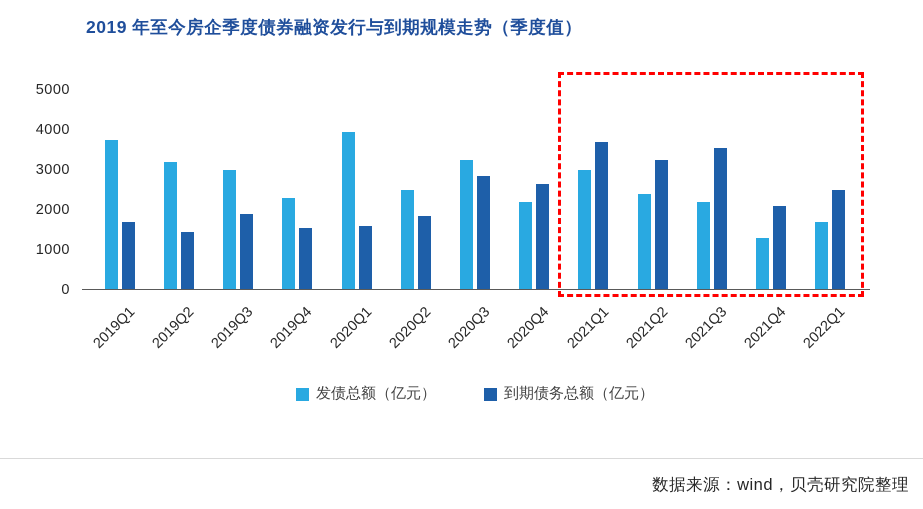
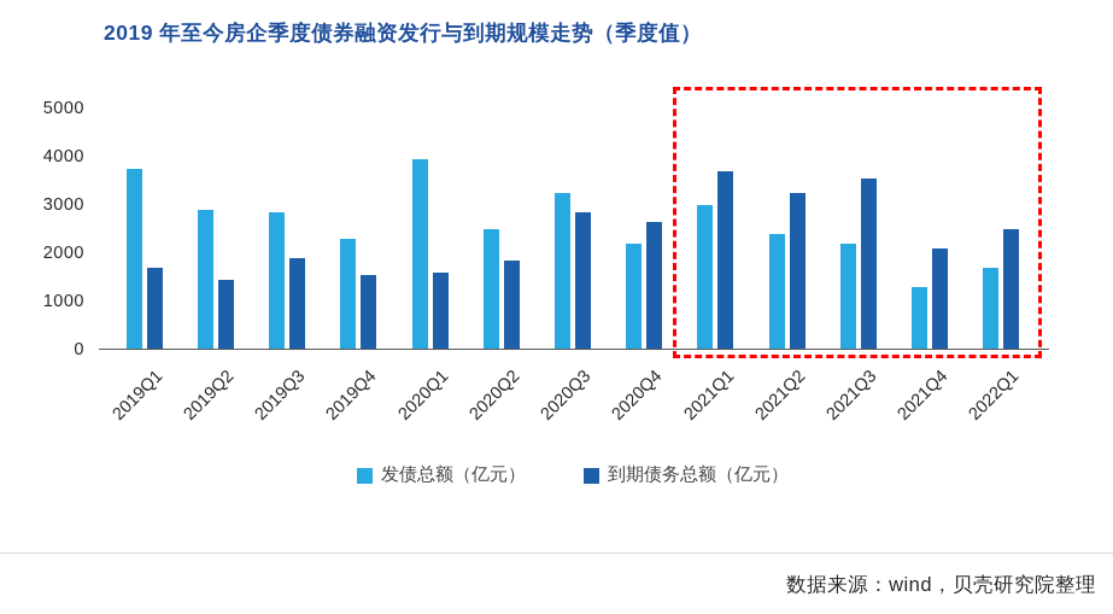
发债总额（亿元）/2019Q2: 3200 -> 2900
发债总额（亿元）/2019Q3: 3000 -> 2800
